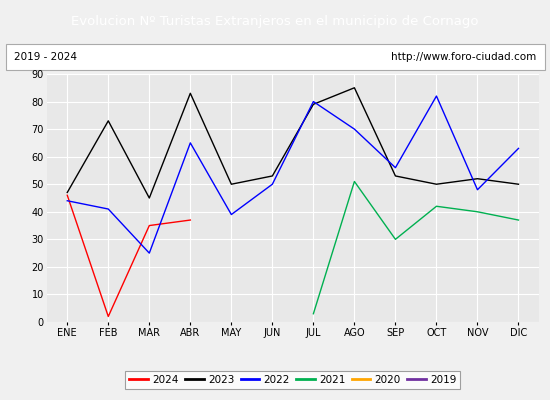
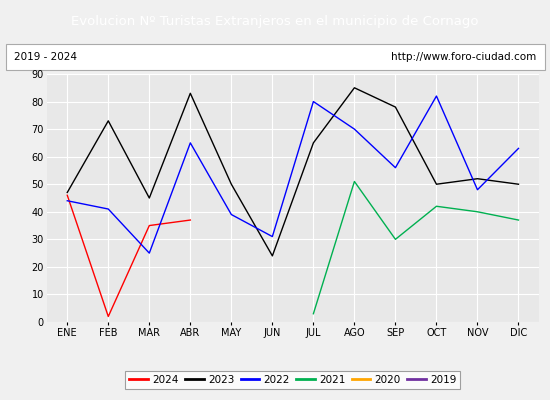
2023/JUN: 53 -> 24
2022/JUN: 50 -> 31
2023/JUL: 79 -> 65
2023/SEP: 53 -> 78
